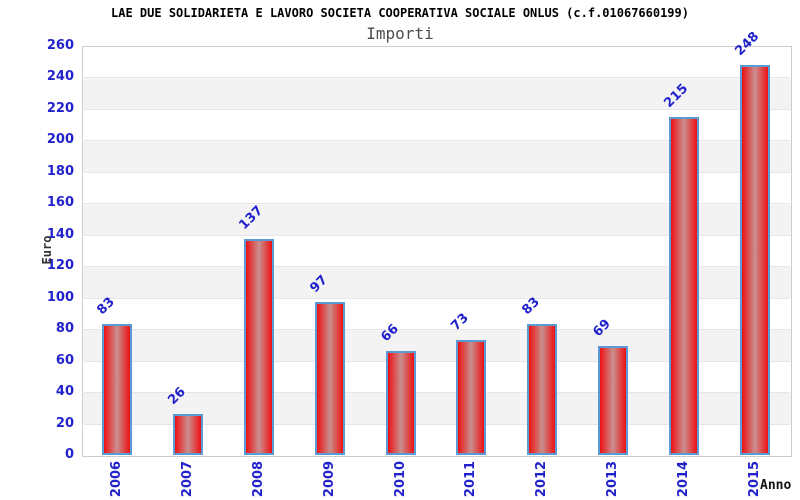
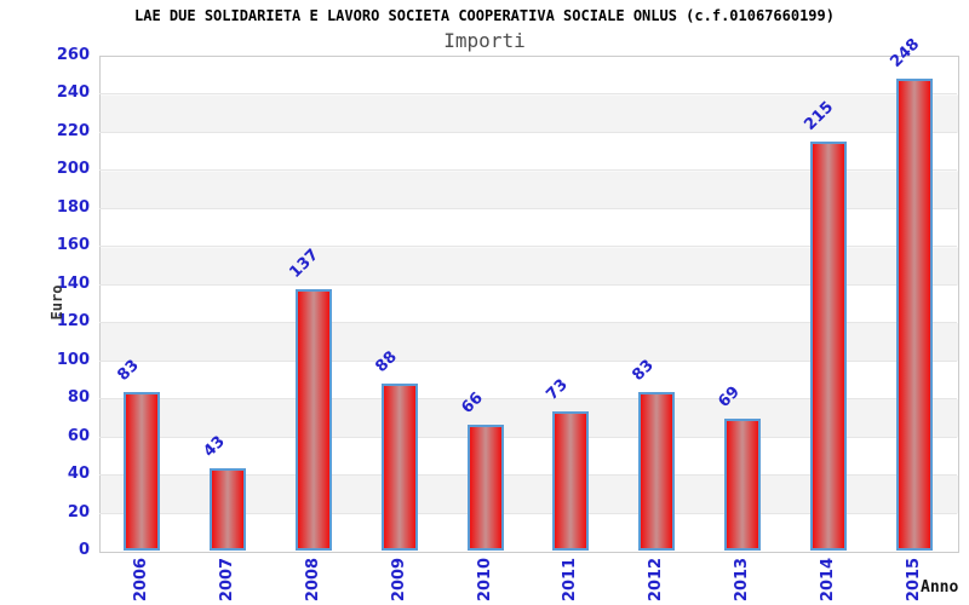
2007: 26 -> 43
2009: 97 -> 88
